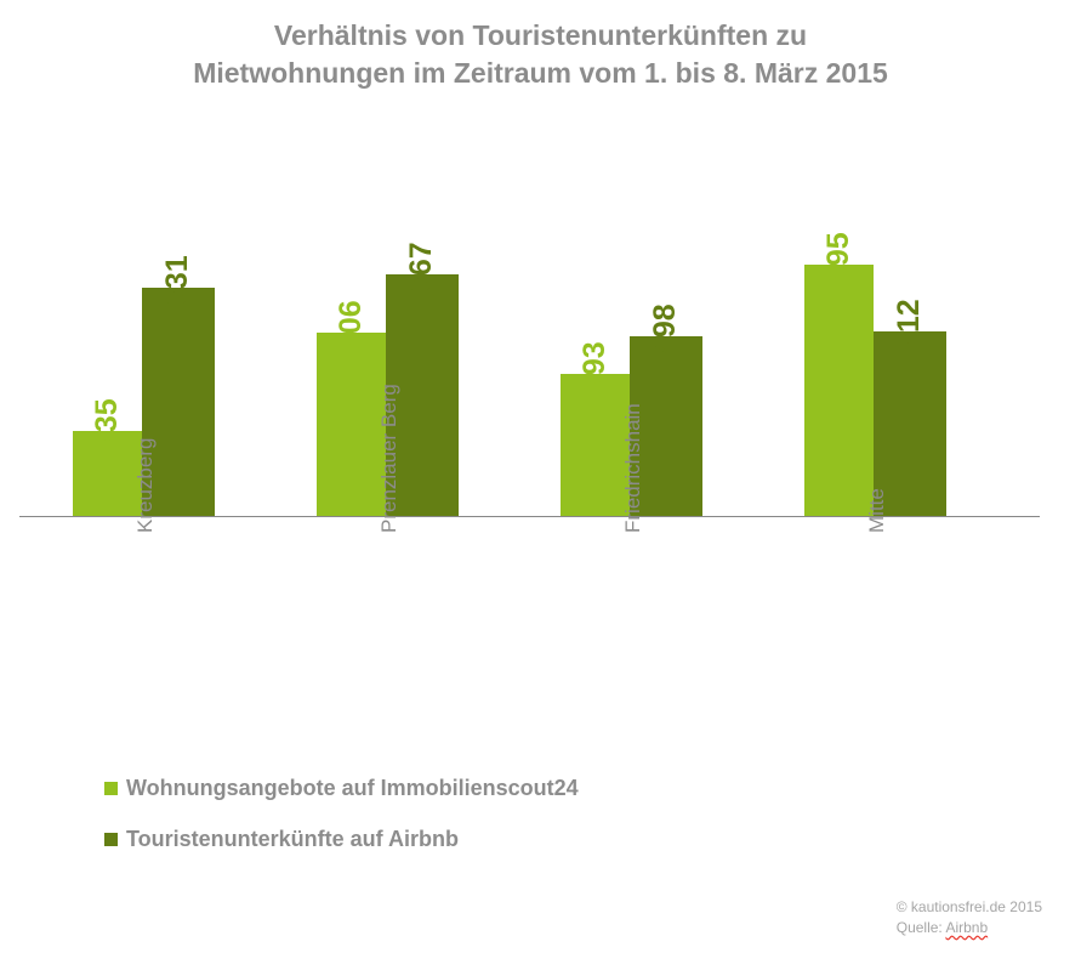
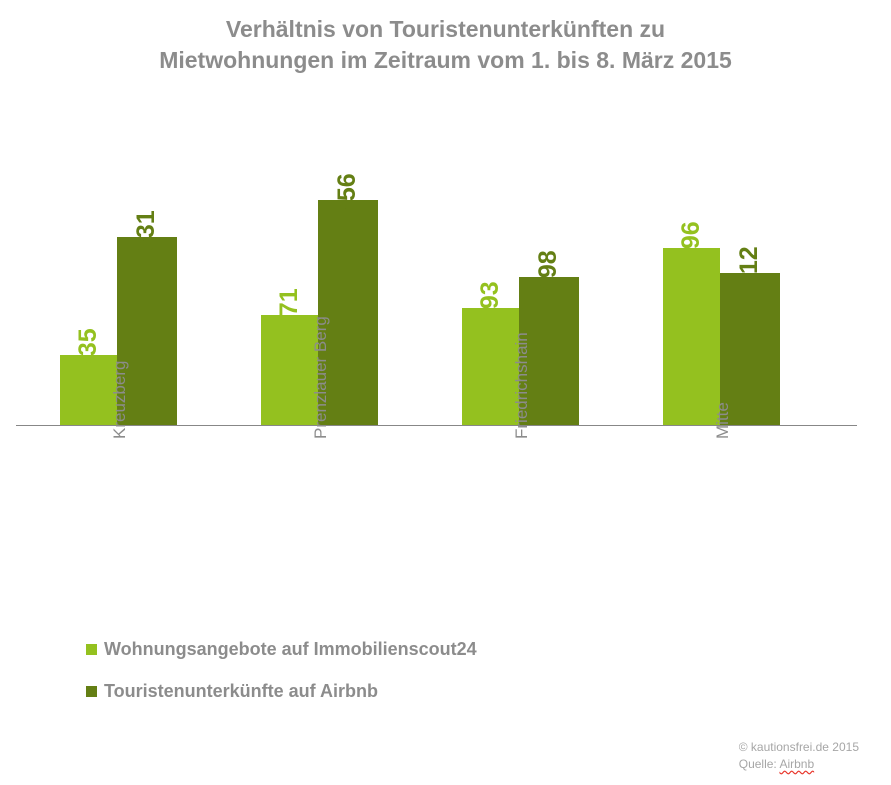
Wohnungsangebote auf Immobilienscout24/Prenzlauer Berg: 506 -> 371
Touristenunterkünfte auf Airbnb/Prenzlauer Berg: 667 -> 756
Wohnungsangebote auf Immobilienscout24/Mitte: 695 -> 596
